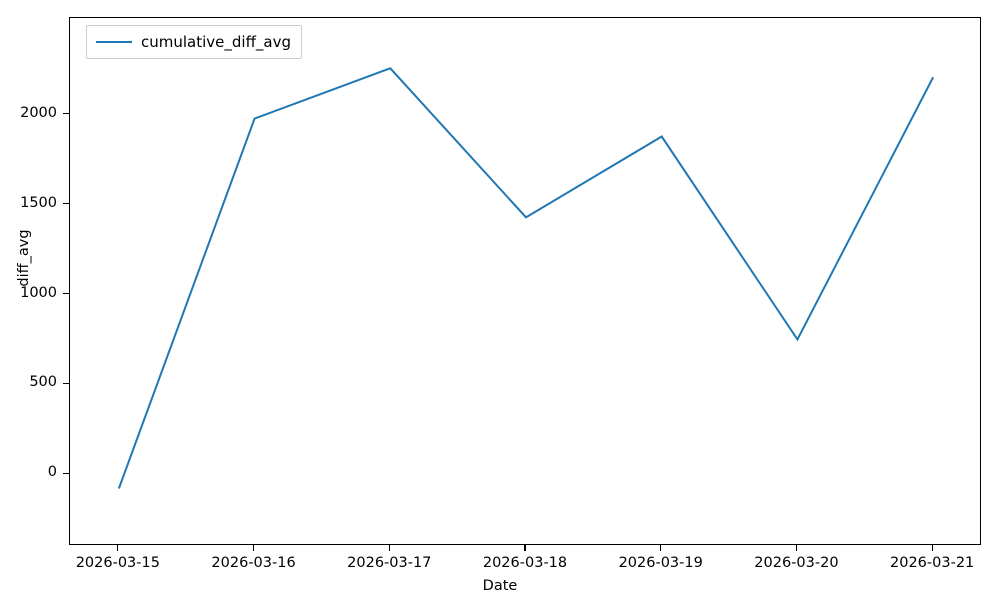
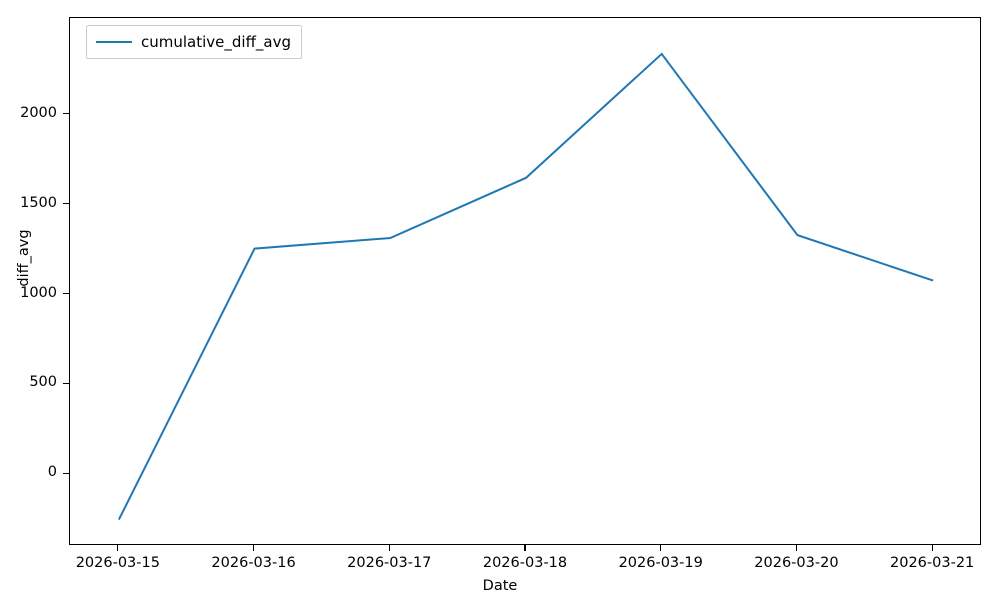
2026-03-15: -80 -> -250
2026-03-16: 1980 -> 1260
2026-03-17: 2260 -> 1320
2026-03-18: 1430 -> 1650
2026-03-19: 1880 -> 2340
2026-03-20: 750 -> 1330
2026-03-21: 2210 -> 1080
